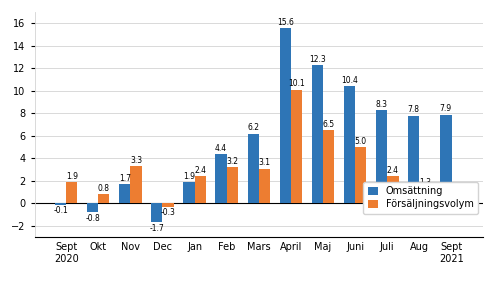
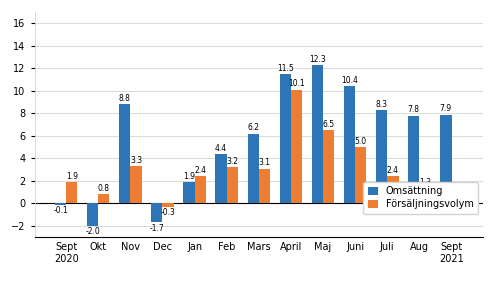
Omsättning/Okt: -0.8 -> -2.0
Omsättning/Nov: 1.7 -> 8.8
Omsättning/April: 15.6 -> 11.5
